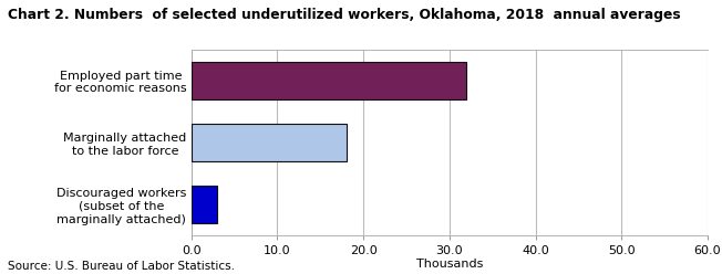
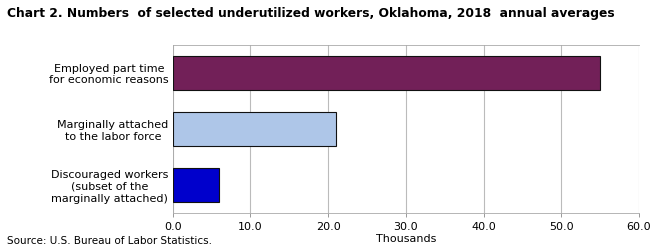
Employed part time for economic reasons: 32 -> 55
Marginally attached to the labor force: 18 -> 21
Discouraged workers (subset of the marginally attached): 3 -> 6
